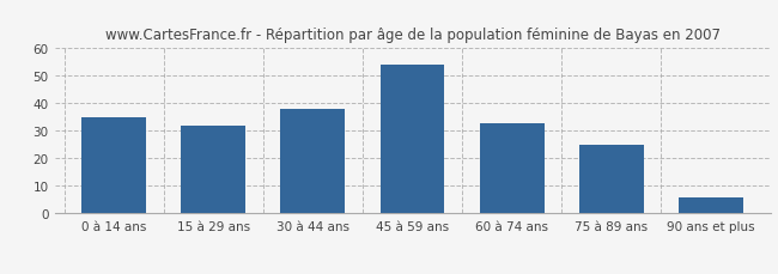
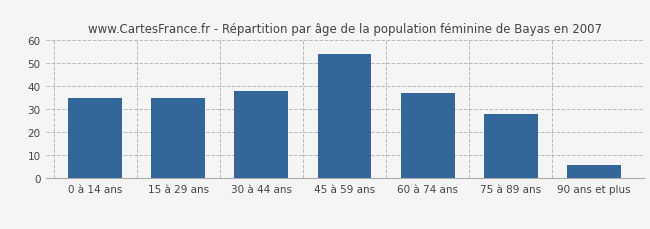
15 à 29 ans: 32 -> 35
60 à 74 ans: 33 -> 37
75 à 89 ans: 25 -> 28
